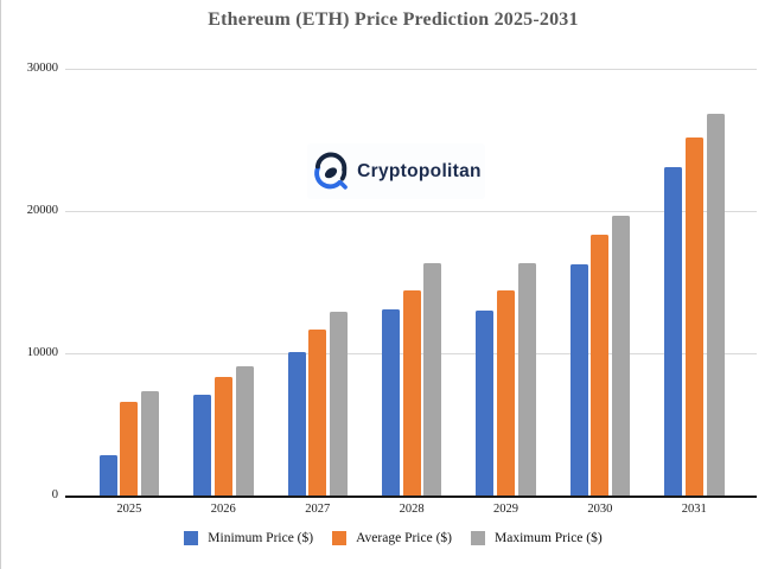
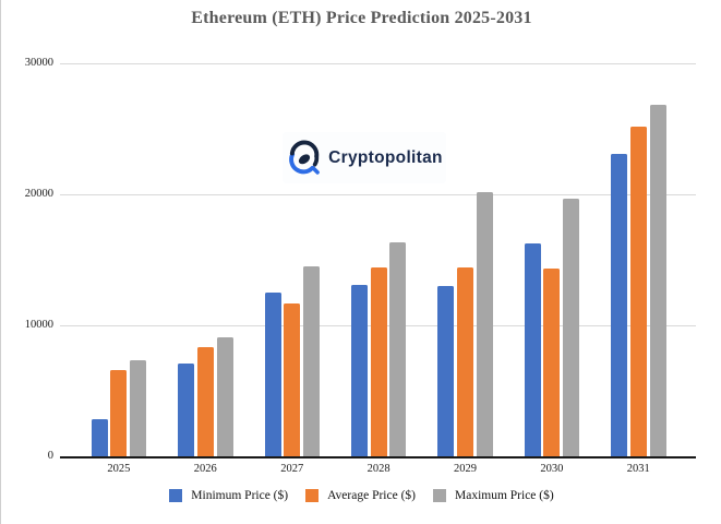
Minimum Price ($)/2027: 10100 -> 12500
Maximum Price ($)/2027: 12900 -> 14500
Maximum Price ($)/2029: 16300 -> 20200
Average Price ($)/2030: 18300 -> 14300
